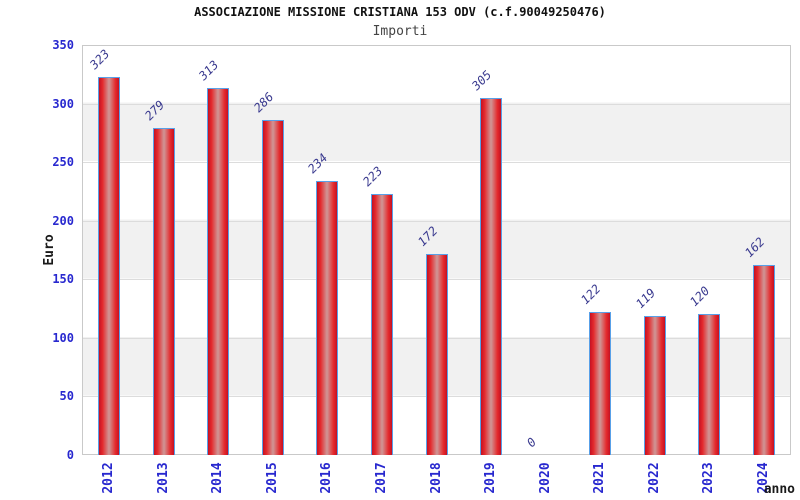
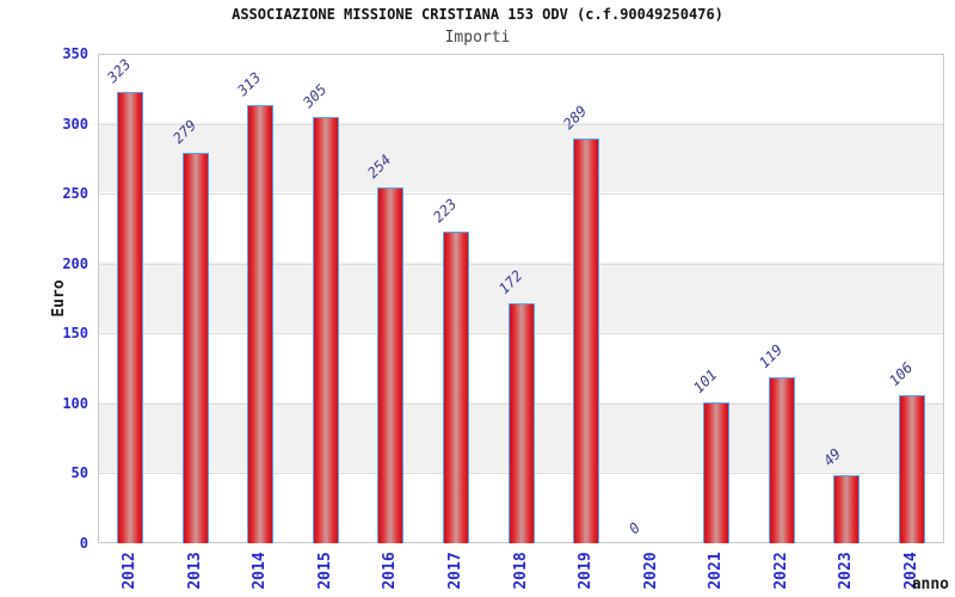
2015: 286 -> 305
2016: 234 -> 254
2019: 305 -> 289
2021: 122 -> 101
2023: 120 -> 49
2024: 162 -> 106
